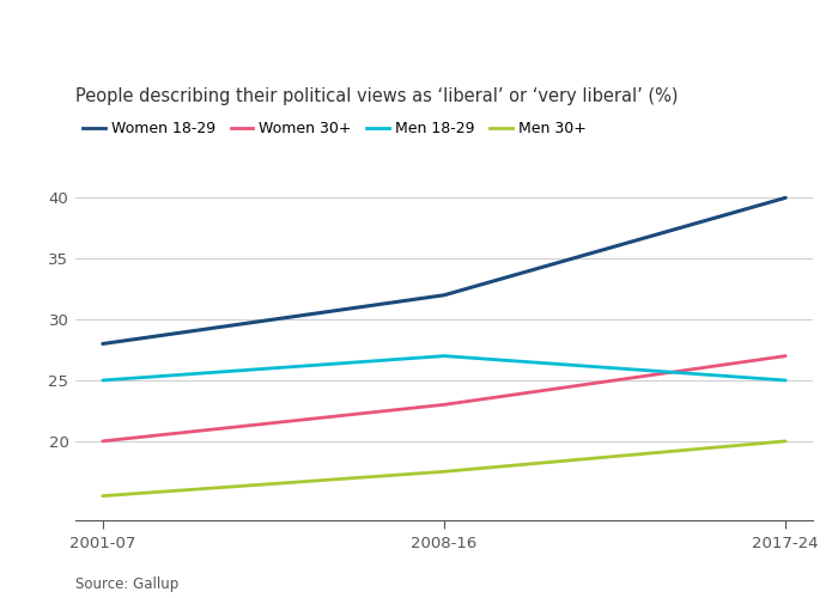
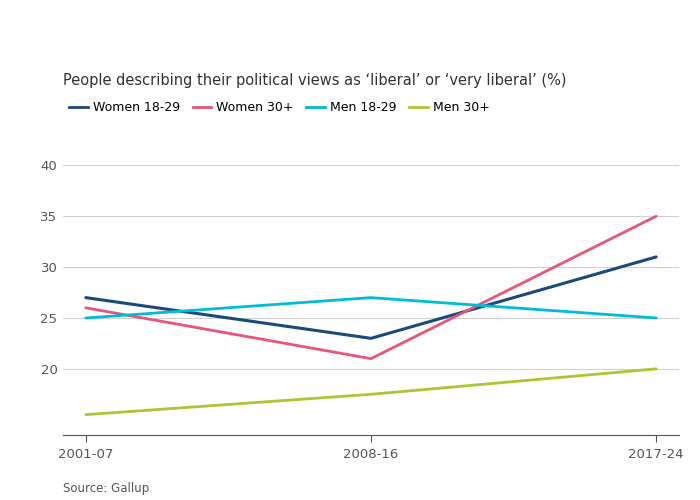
Women 18-29/2001-07: 28 -> 27
Women 30+/2001-07: 20 -> 26
Women 18-29/2008-16: 32 -> 23
Women 30+/2008-16: 23 -> 21
Women 18-29/2017-24: 40 -> 31
Women 30+/2017-24: 27 -> 35
